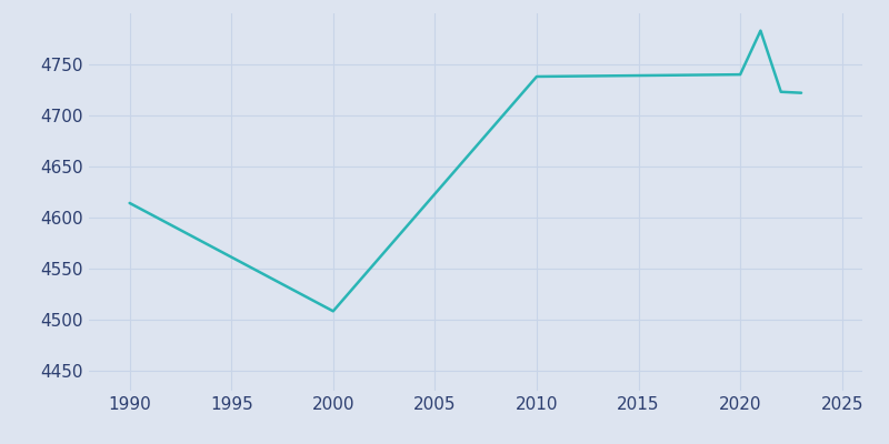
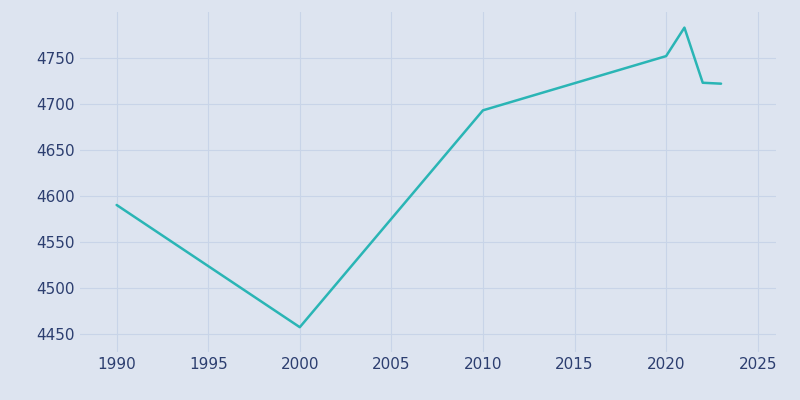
1990: 4614 -> 4590
2000: 4508 -> 4457
2010: 4738 -> 4693
2020: 4740 -> 4752
